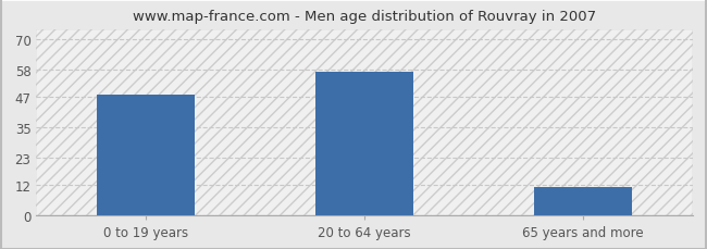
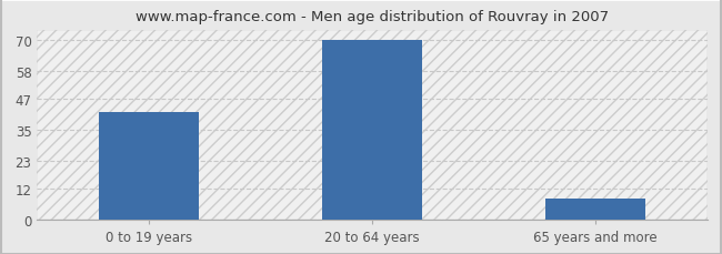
0 to 19 years: 48 -> 42
20 to 64 years: 57 -> 70
65 years and more: 11 -> 8
